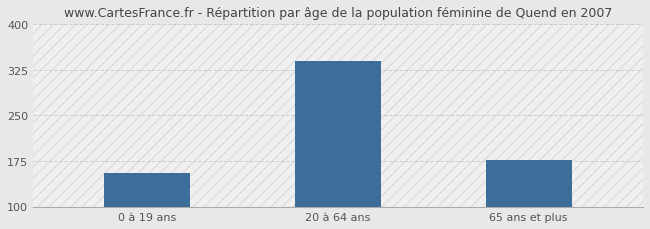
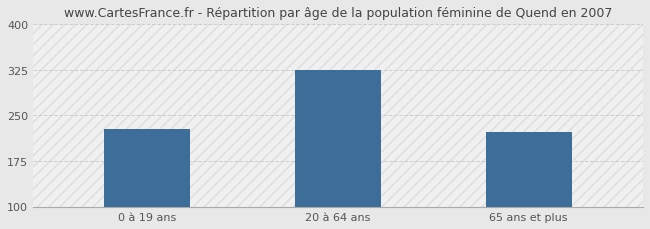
0 à 19 ans: 155 -> 228
20 à 64 ans: 340 -> 324
65 ans et plus: 176 -> 222
